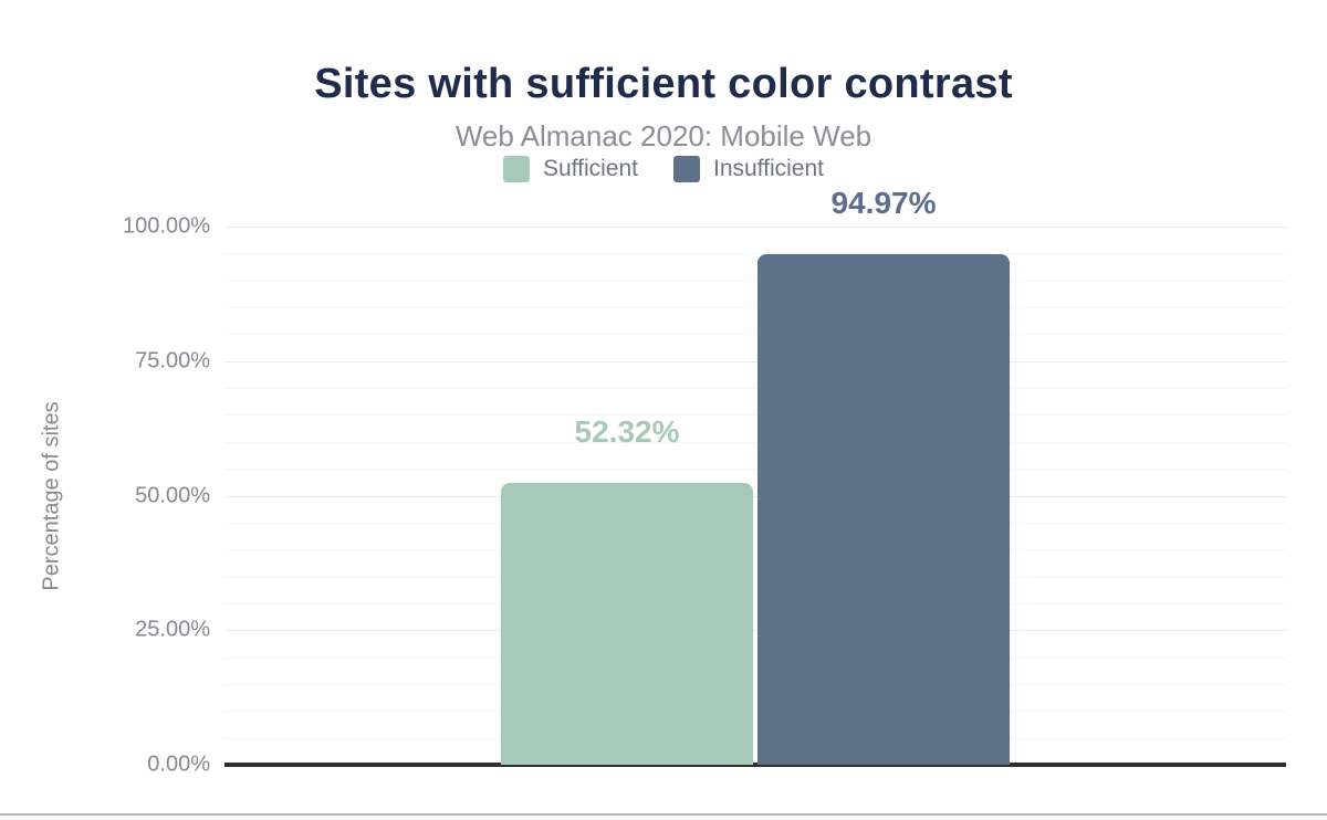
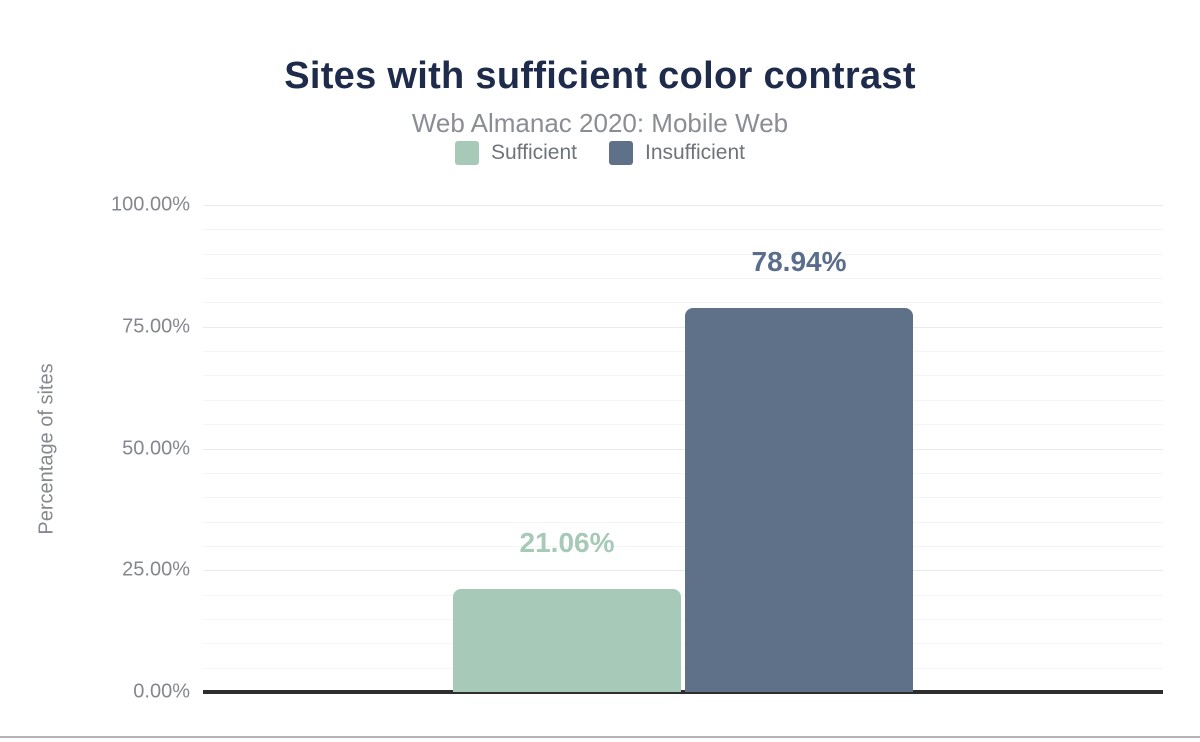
Sufficient: 52.32% -> 21.06%
Insufficient: 94.97% -> 78.94%
